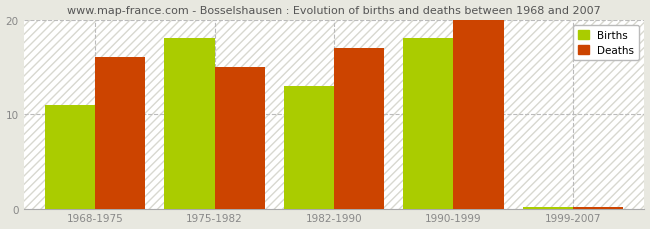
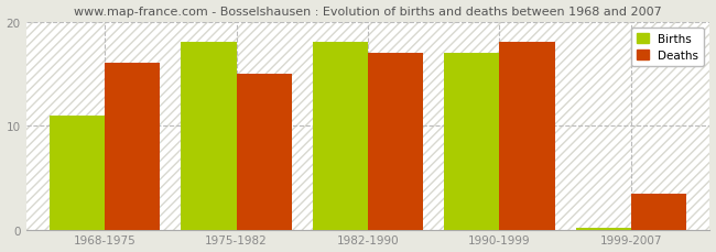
Births/1982-1990: 13.0 -> 18.0
Births/1990-1999: 18.0 -> 17.0
Deaths/1990-1999: 20.0 -> 18.0
Deaths/1999-2007: 0.2 -> 3.4
